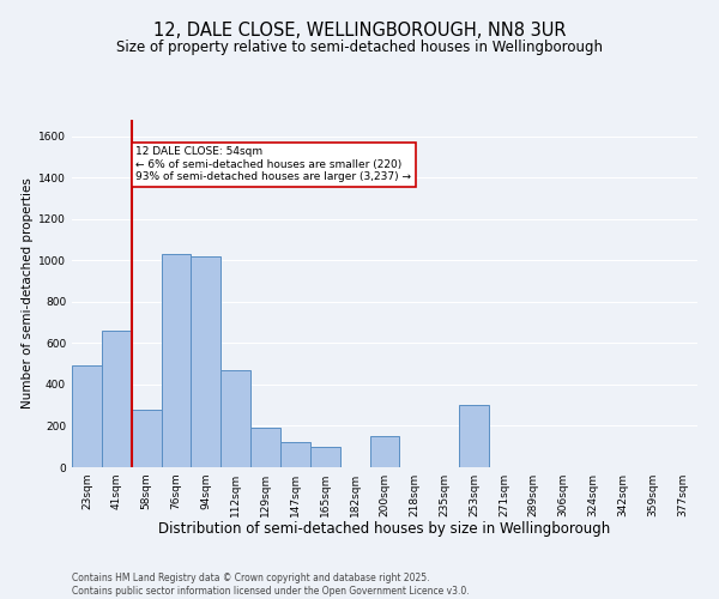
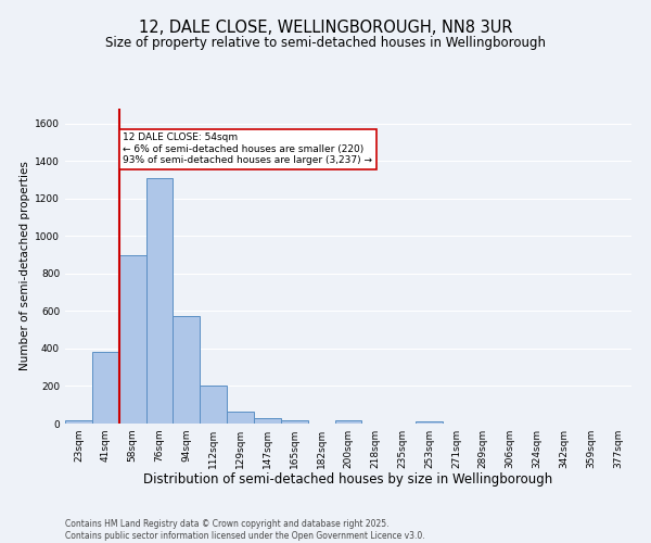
23sqm: 490 -> 20
41sqm: 660 -> 380
58sqm: 280 -> 900
76sqm: 1030 -> 1310
94sqm: 1020 -> 580
112sqm: 470 -> 200
129sqm: 190 -> 60
147sqm: 120 -> 30
165sqm: 100 -> 20
200sqm: 150 -> 20
253sqm: 300 -> 10
